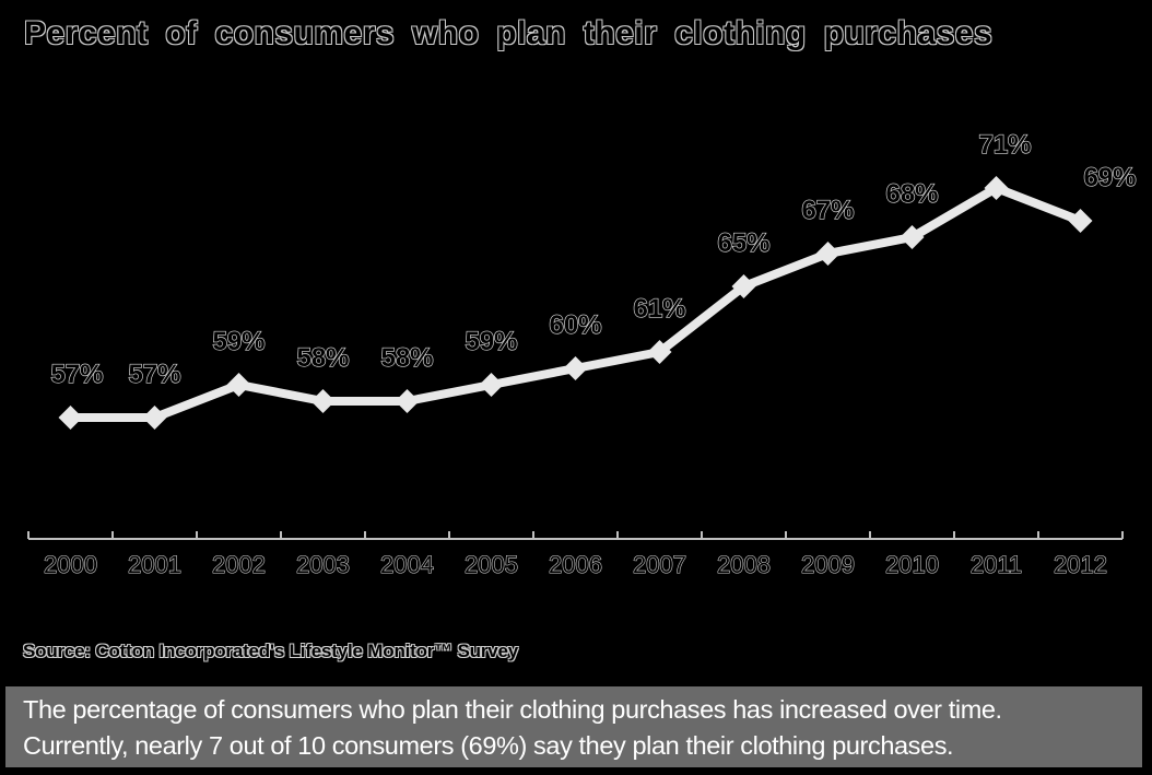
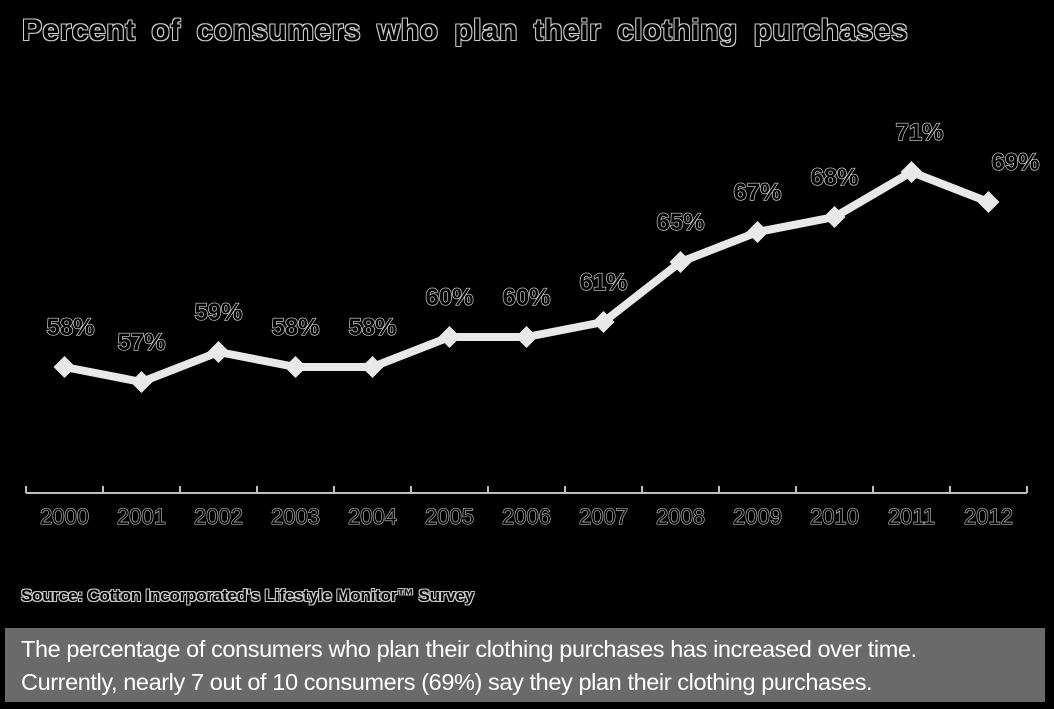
2000: 57% -> 58%
2005: 59% -> 60%
